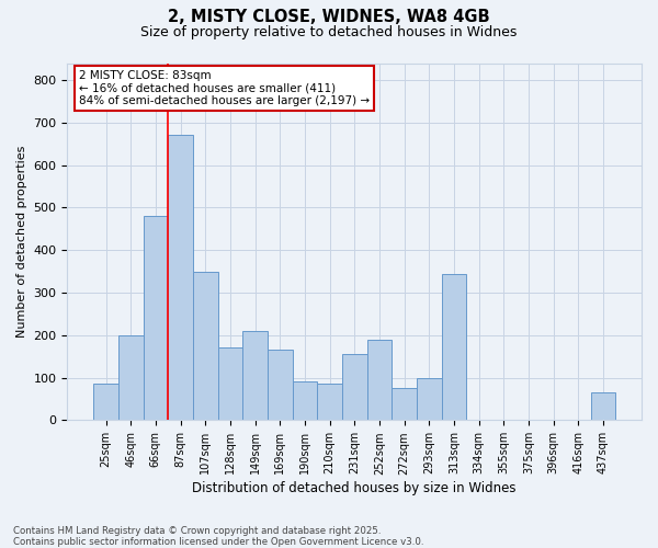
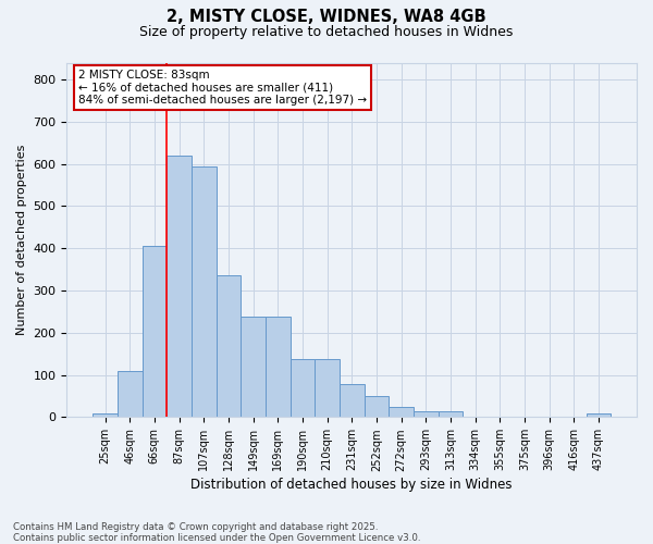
25sqm: 85 -> 8
46sqm: 200 -> 110
66sqm: 480 -> 405
87sqm: 670 -> 620
107sqm: 350 -> 595
128sqm: 170 -> 335
149sqm: 210 -> 238
169sqm: 165 -> 238
190sqm: 90 -> 138
210sqm: 85 -> 138
231sqm: 155 -> 78
252sqm: 190 -> 50
272sqm: 75 -> 25
293sqm: 100 -> 15
313sqm: 345 -> 15
437sqm: 65 -> 8
